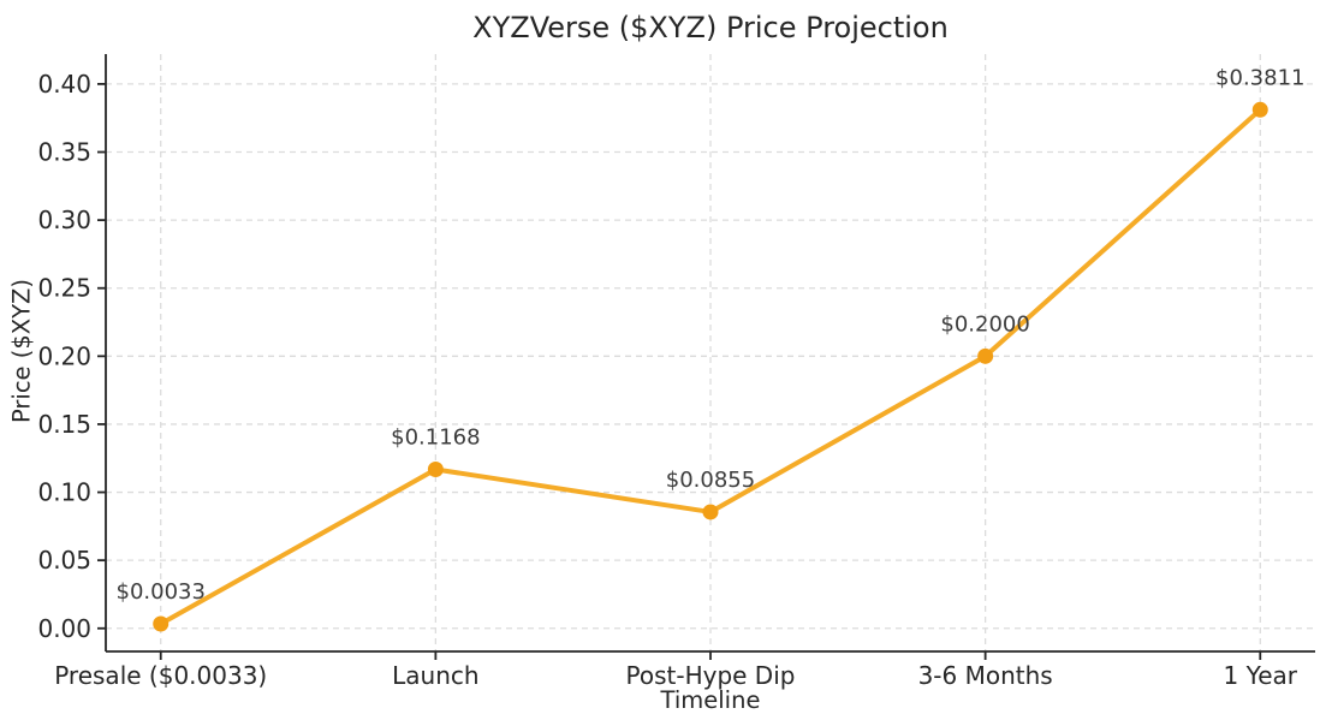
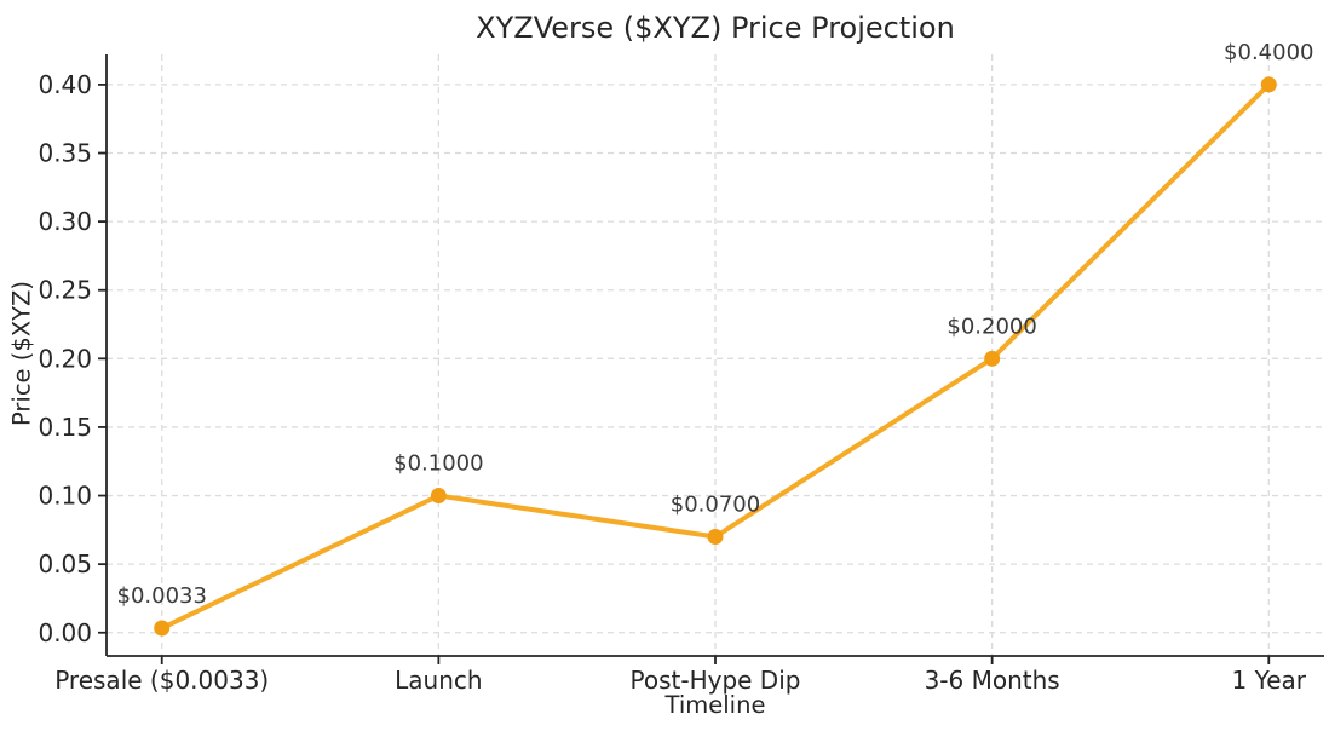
Launch: $0.1168 -> $0.1000
Post-Hype Dip: $0.0855 -> $0.0700
1 Year: $0.3811 -> $0.4000
